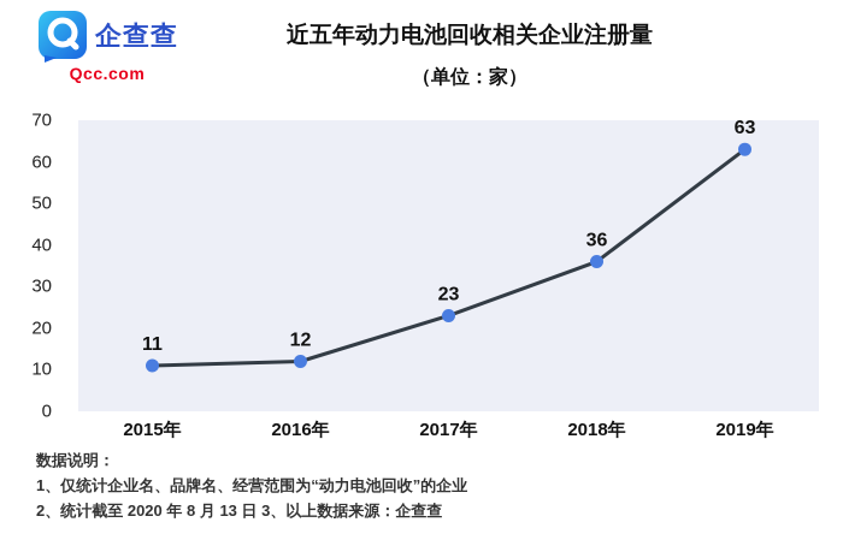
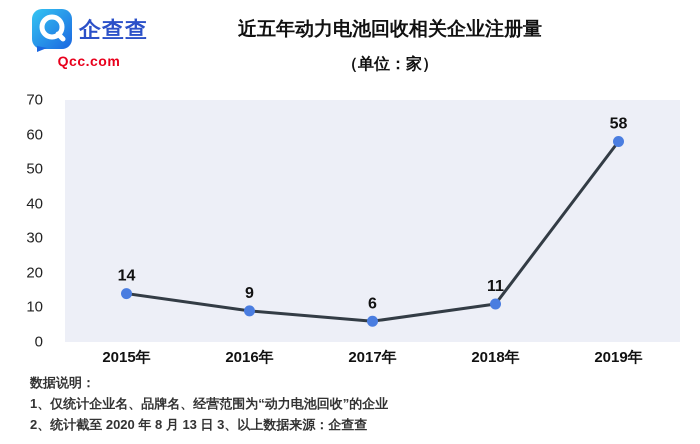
2015年: 11 -> 14
2016年: 12 -> 9
2017年: 23 -> 6
2018年: 36 -> 11
2019年: 63 -> 58
